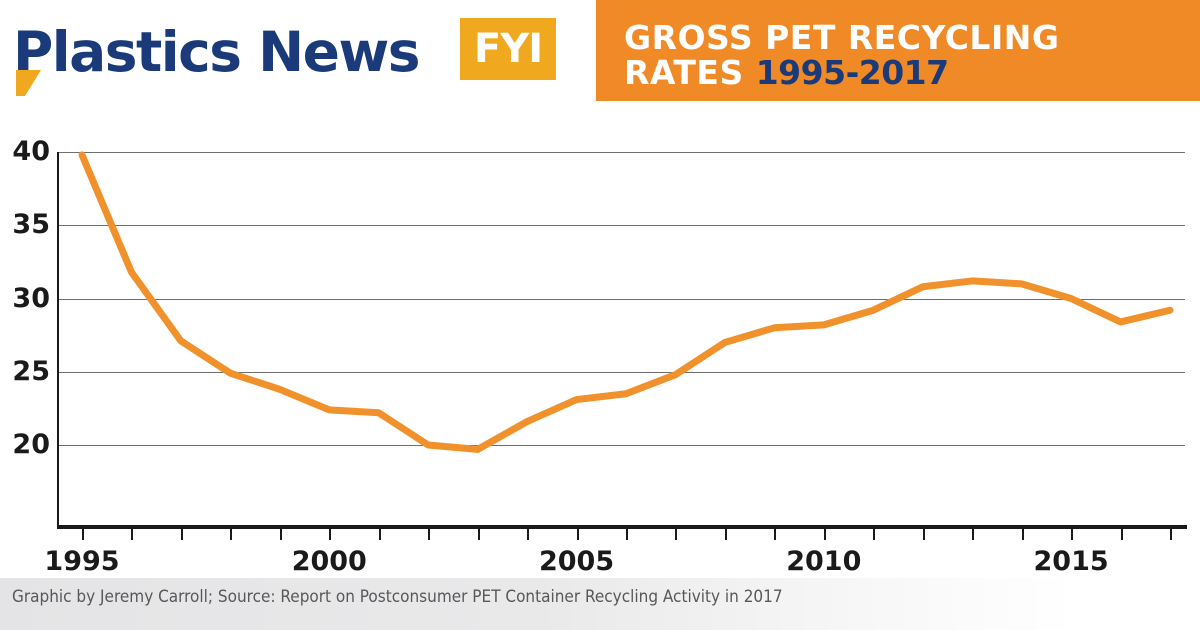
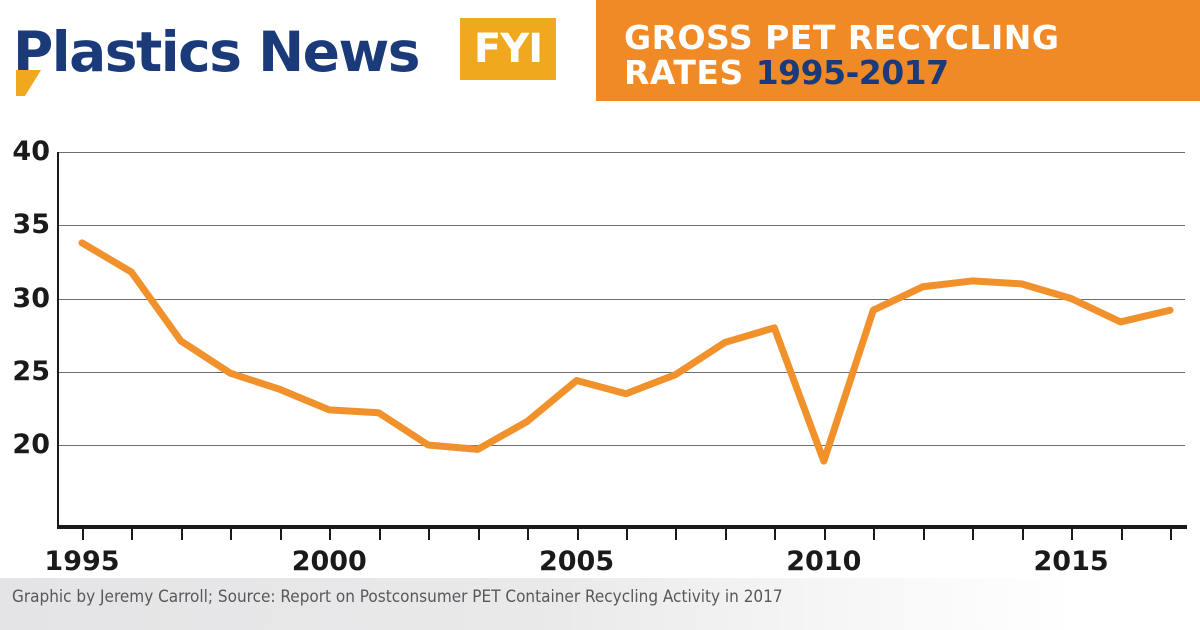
1995: 39.8 -> 33.8
2005: 23.1 -> 24.4
2010: 28.2 -> 18.9
